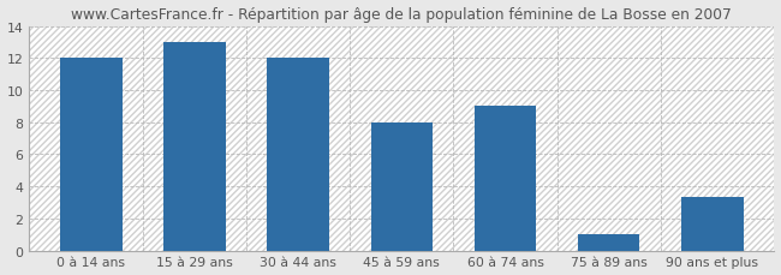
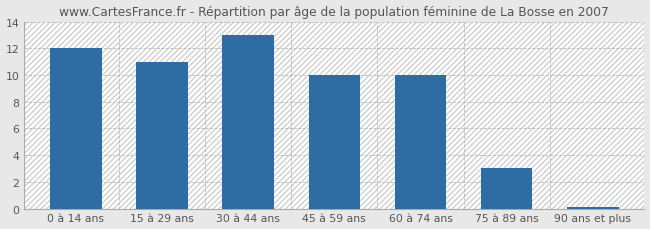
15 à 29 ans: 13.0 -> 11.0
30 à 44 ans: 12.0 -> 13.0
45 à 59 ans: 8.0 -> 10.0
60 à 74 ans: 9.0 -> 10.0
75 à 89 ans: 1.0 -> 3.0
90 ans et plus: 3.3 -> 0.1
